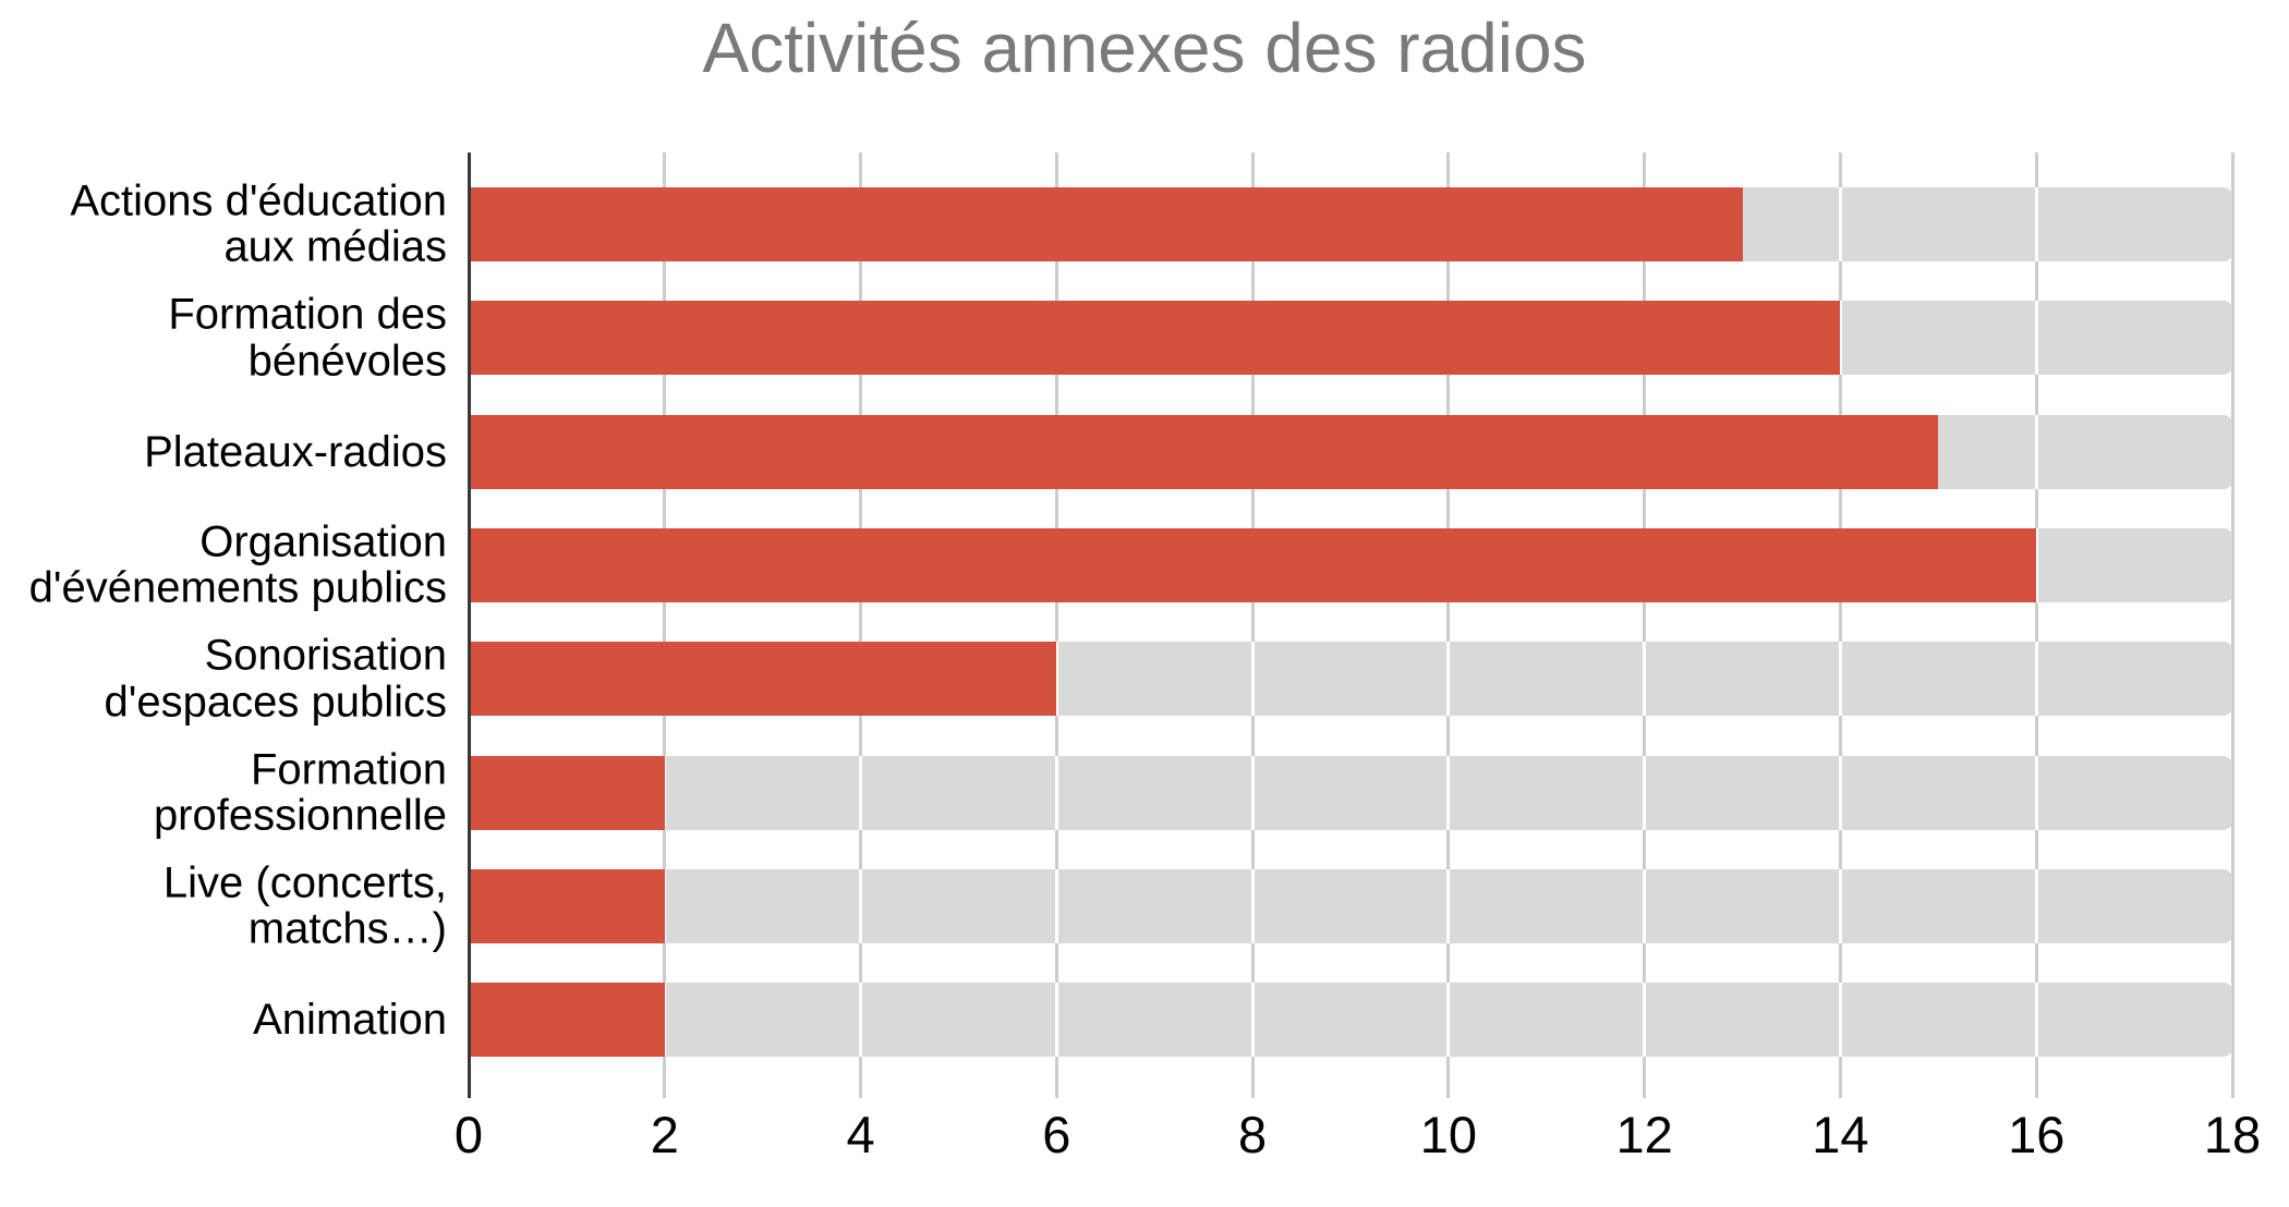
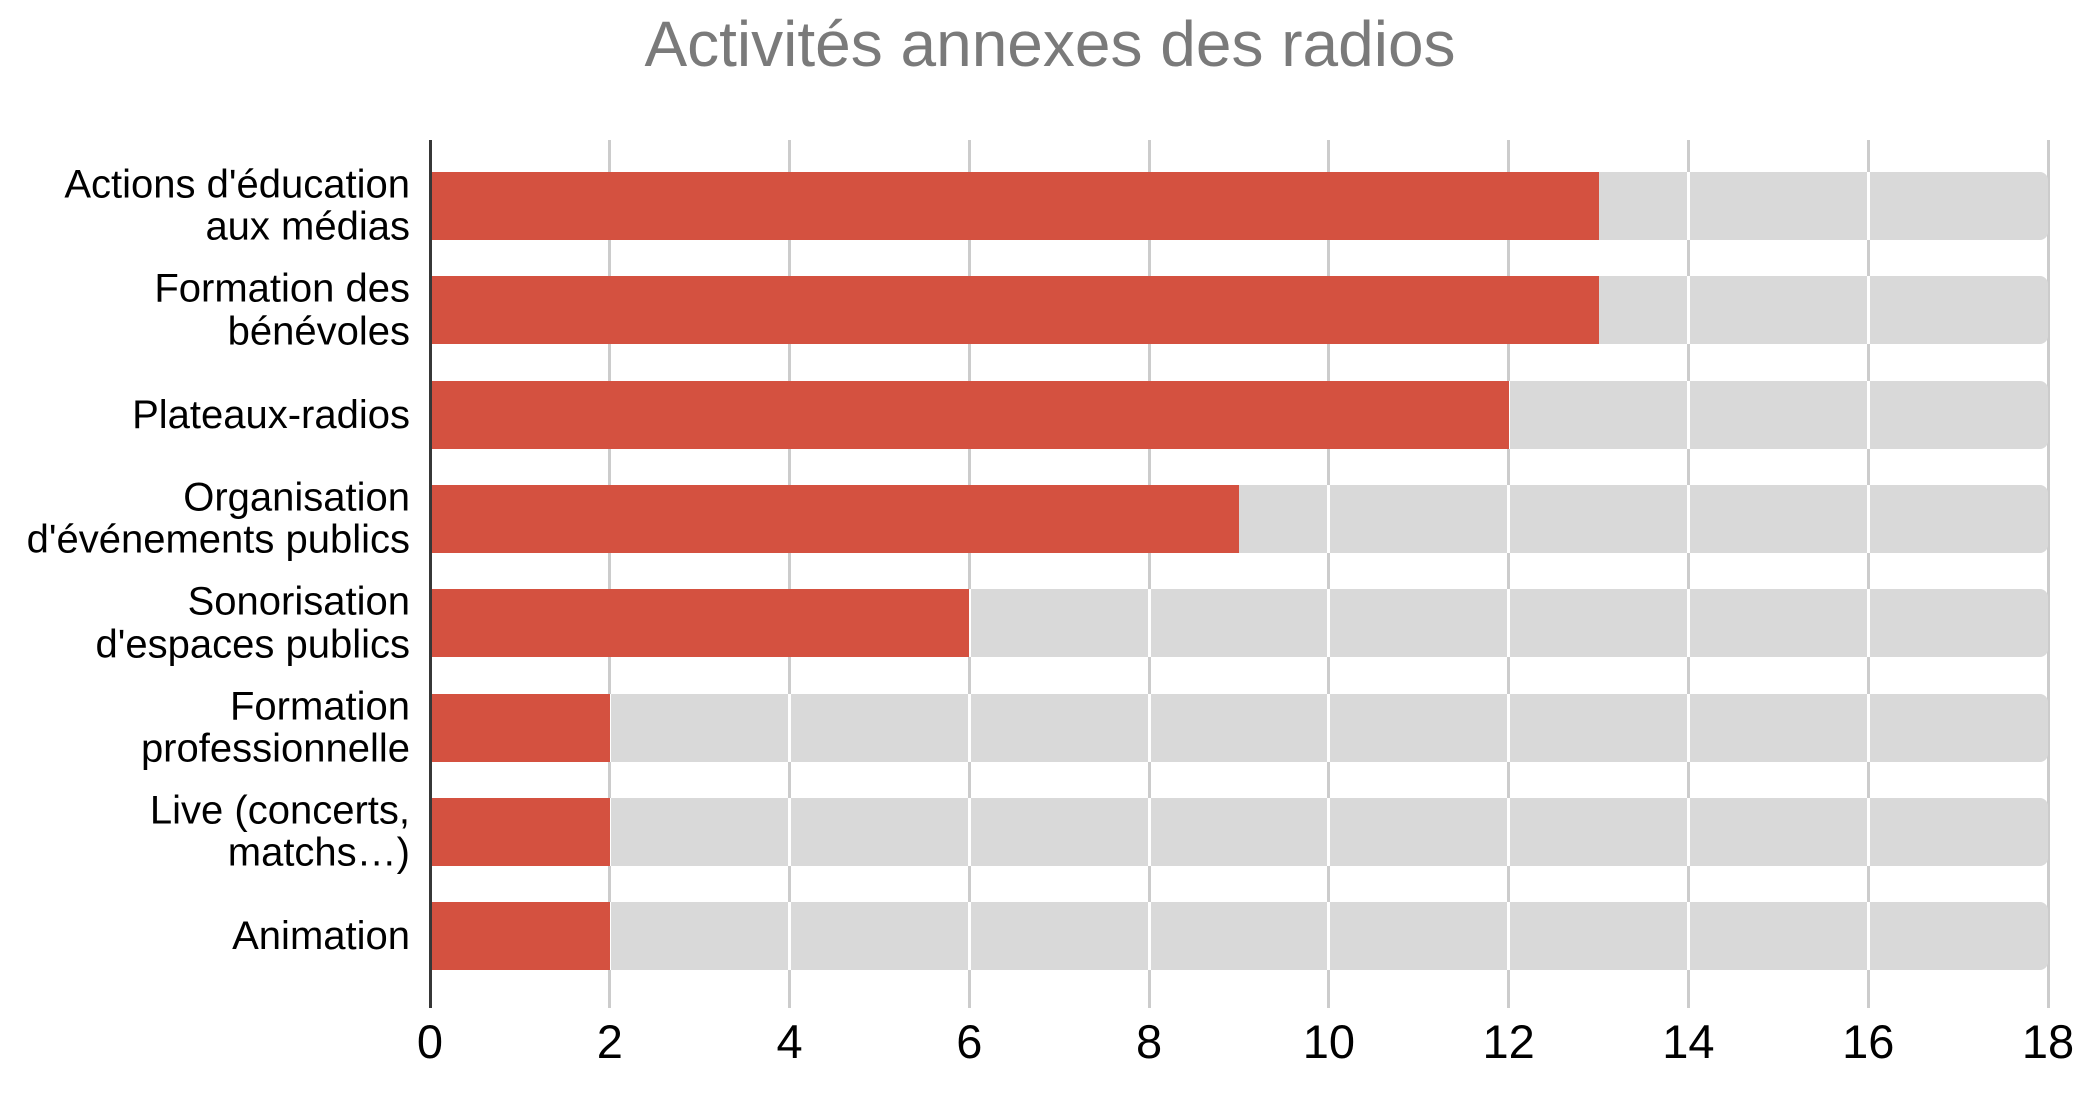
Formation des bénévoles: 14 -> 13
Plateaux-radios: 15 -> 12
Organisation d'événements publics: 16 -> 9
